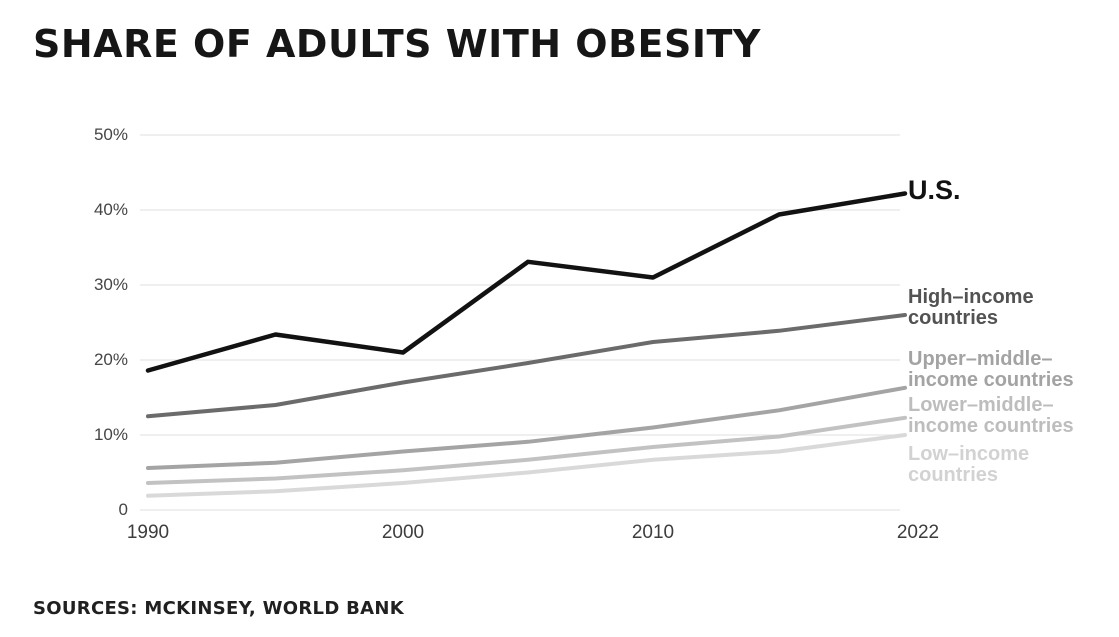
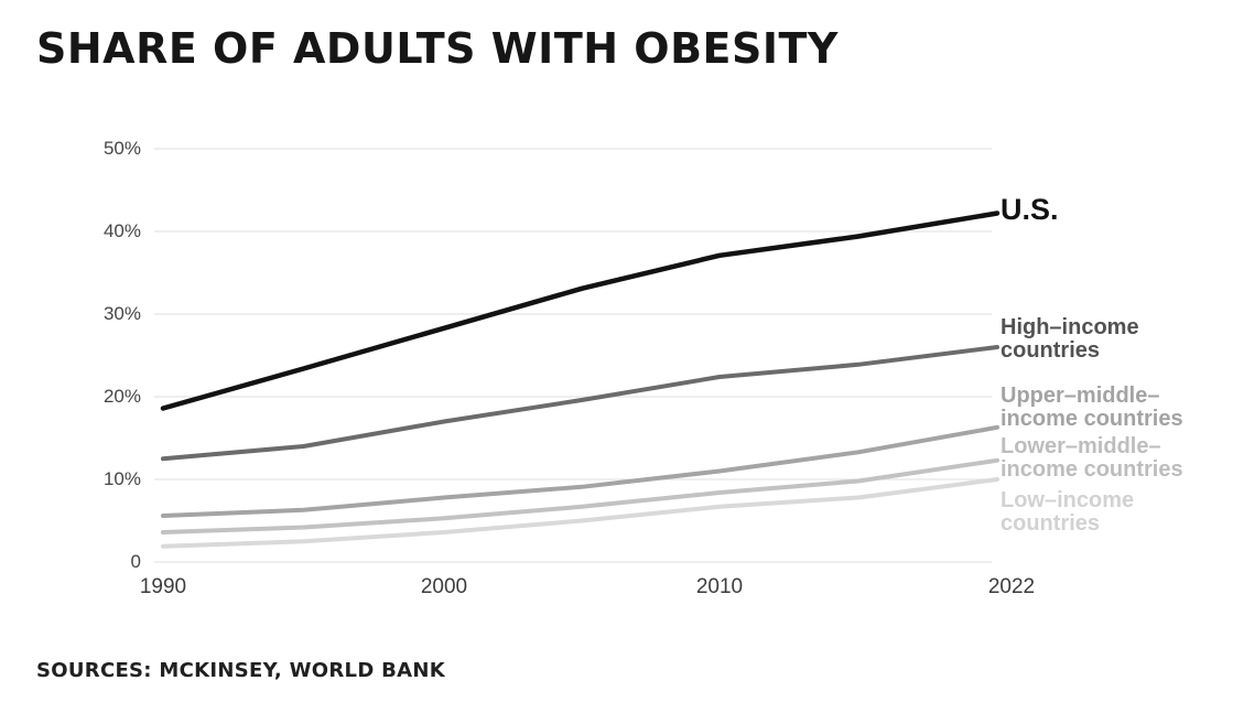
U.S./2000: 21% -> 28%
U.S./2010: 31% -> 37%
